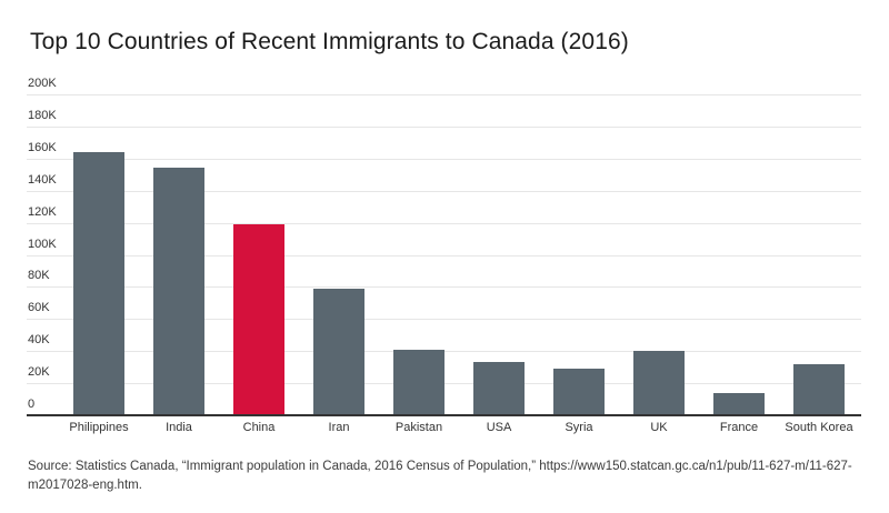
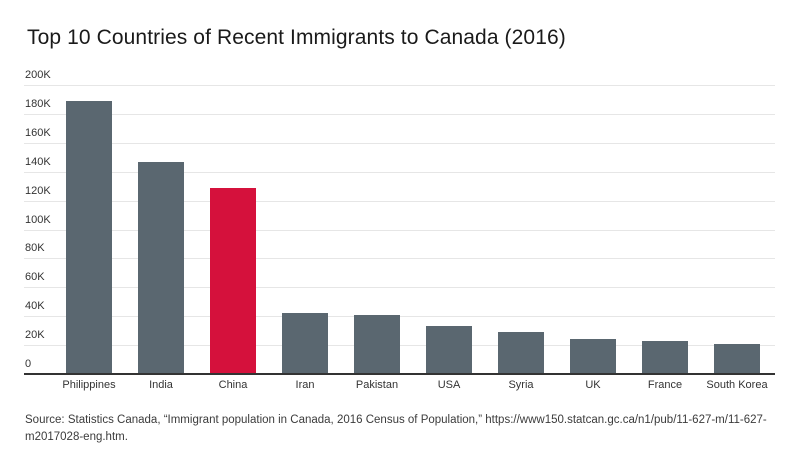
Philippines: 164K -> 189K
India: 154K -> 147K
China: 119K -> 129K
Iran: 79K -> 42K
UK: 40K -> 24K
France: 14K -> 23K
South Korea: 32K -> 21K
